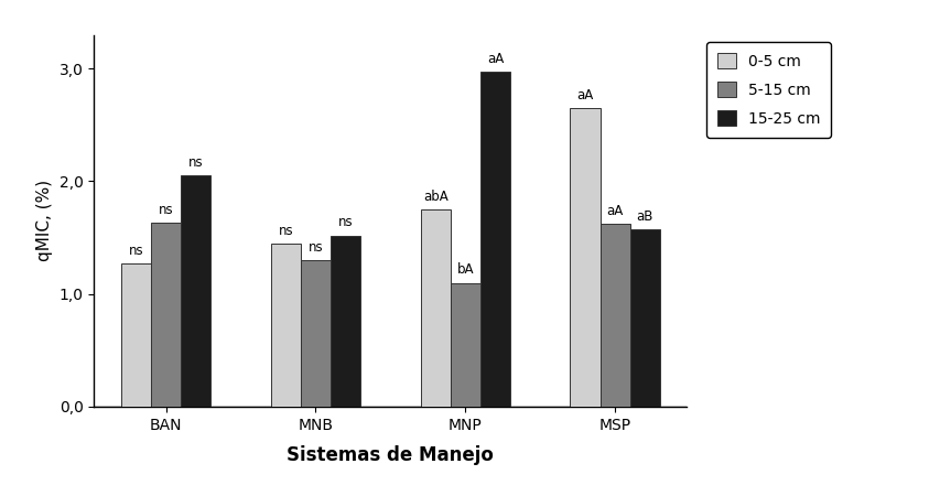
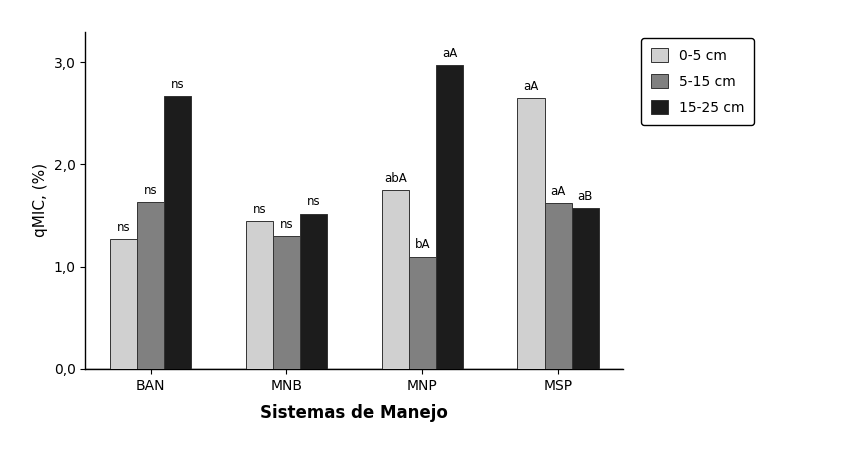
15-25 cm/BAN: 2,05 -> 2,67
